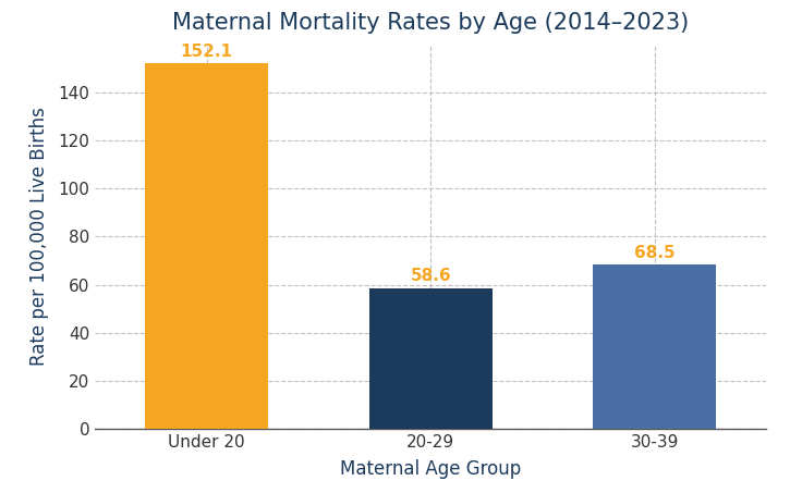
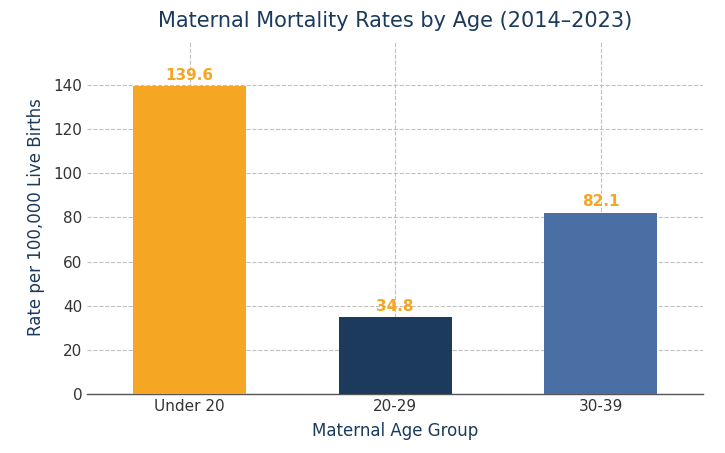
Under 20: 152.1 -> 139.6
20-29: 58.6 -> 34.8
30-39: 68.5 -> 82.1
